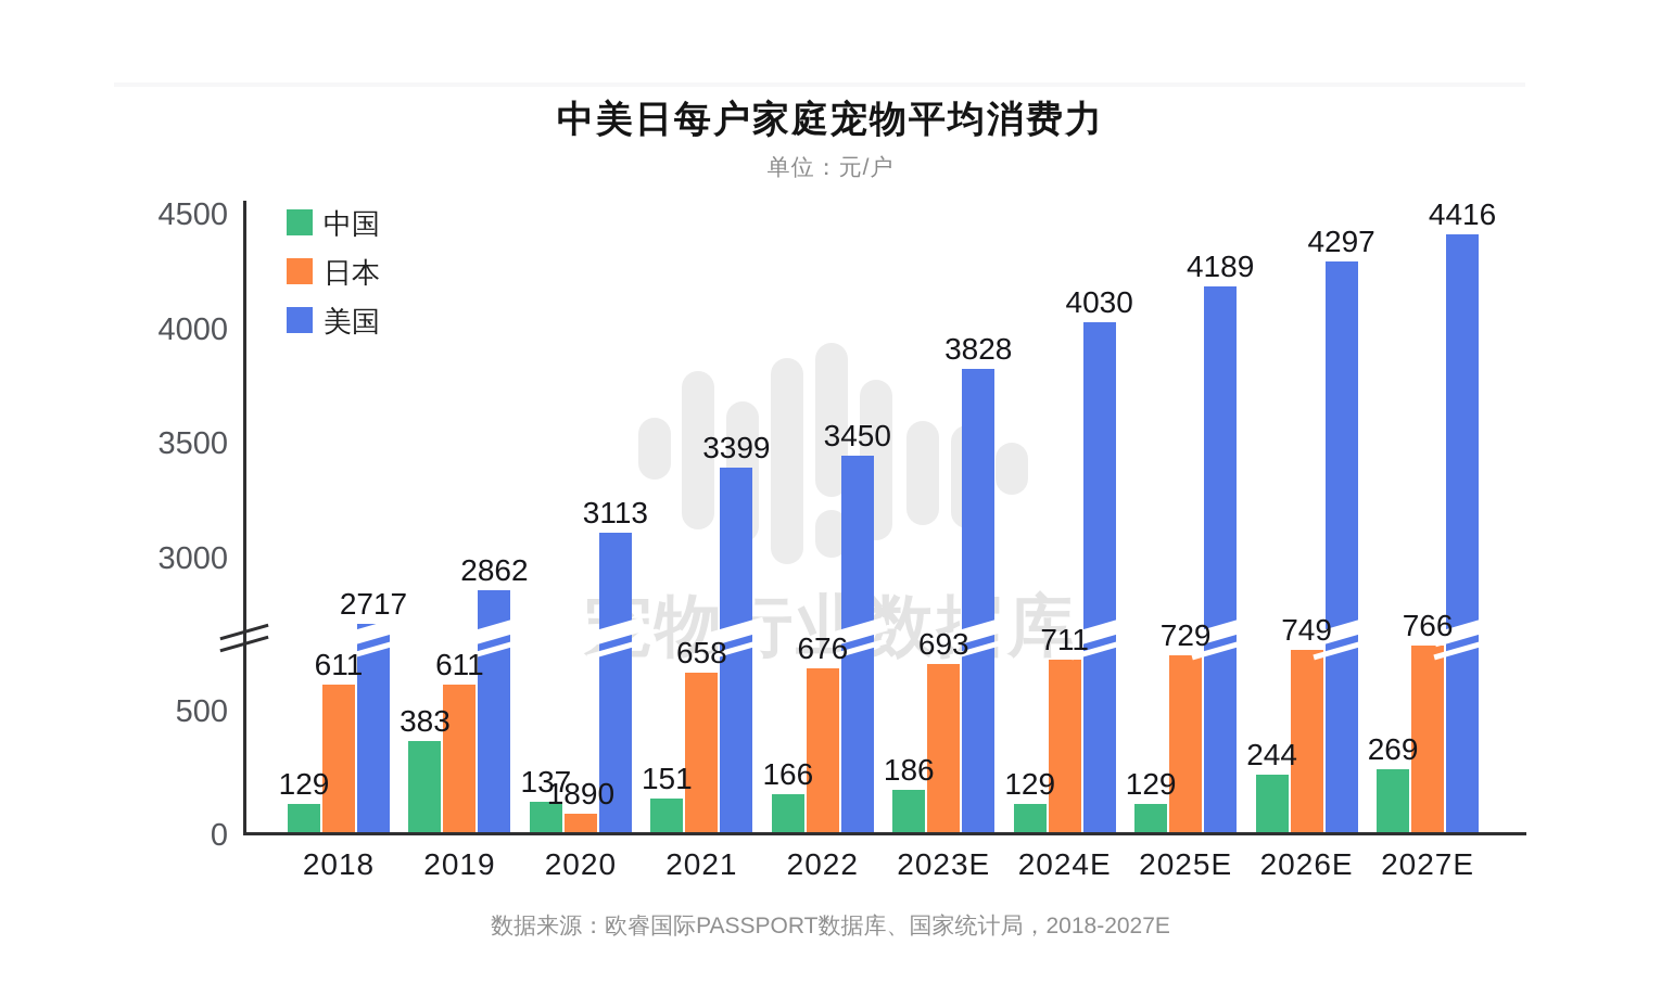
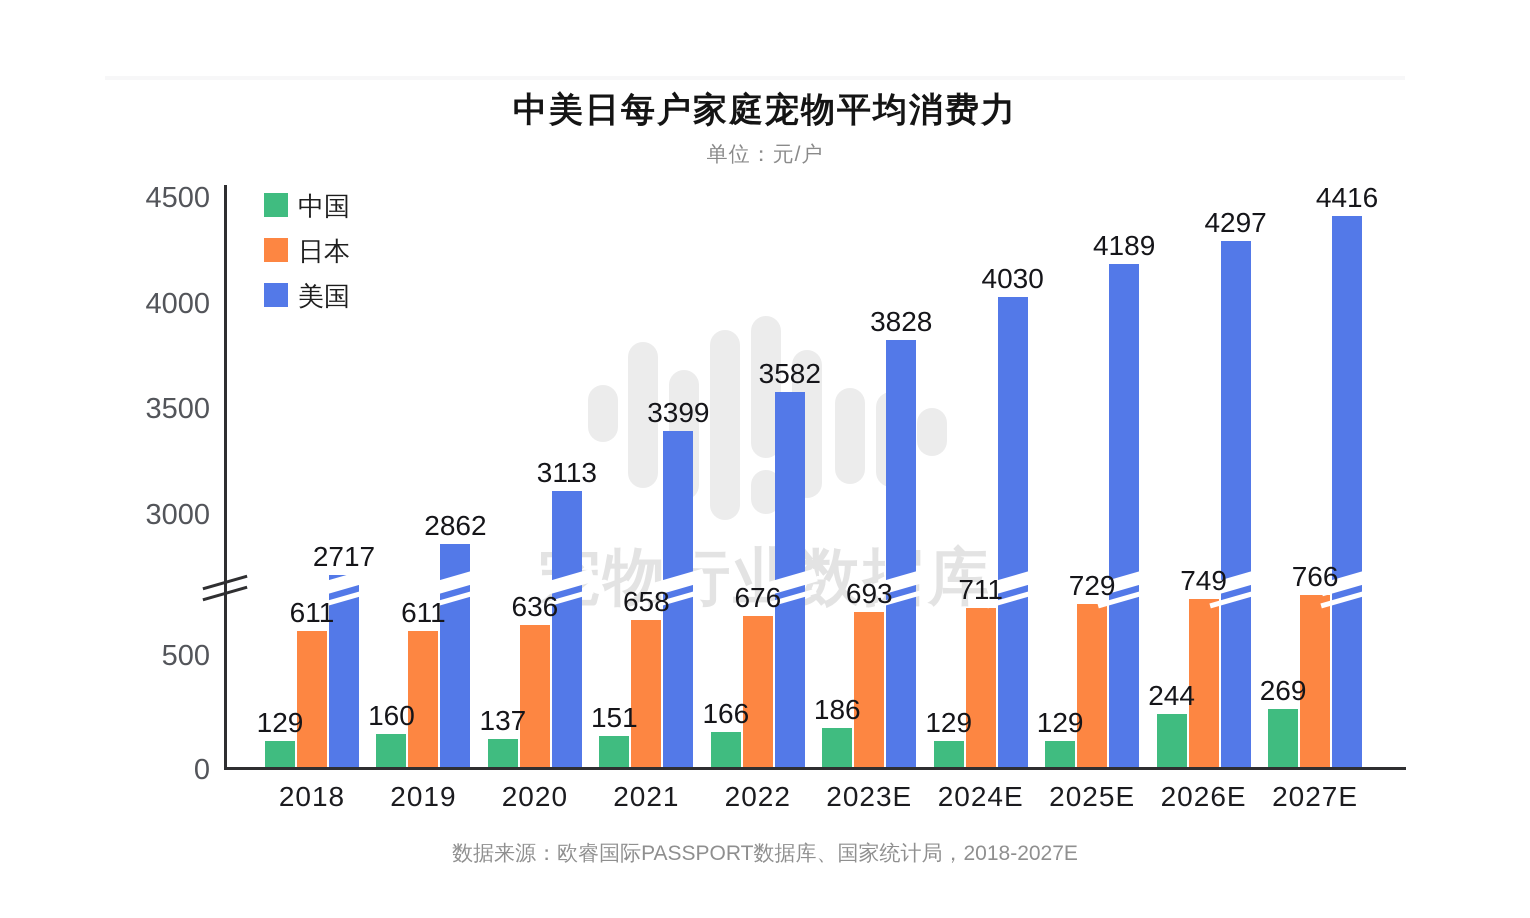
中国/2019: 383 -> 160
日本/2020: 1890 -> 636
美国/2022: 3450 -> 3582
